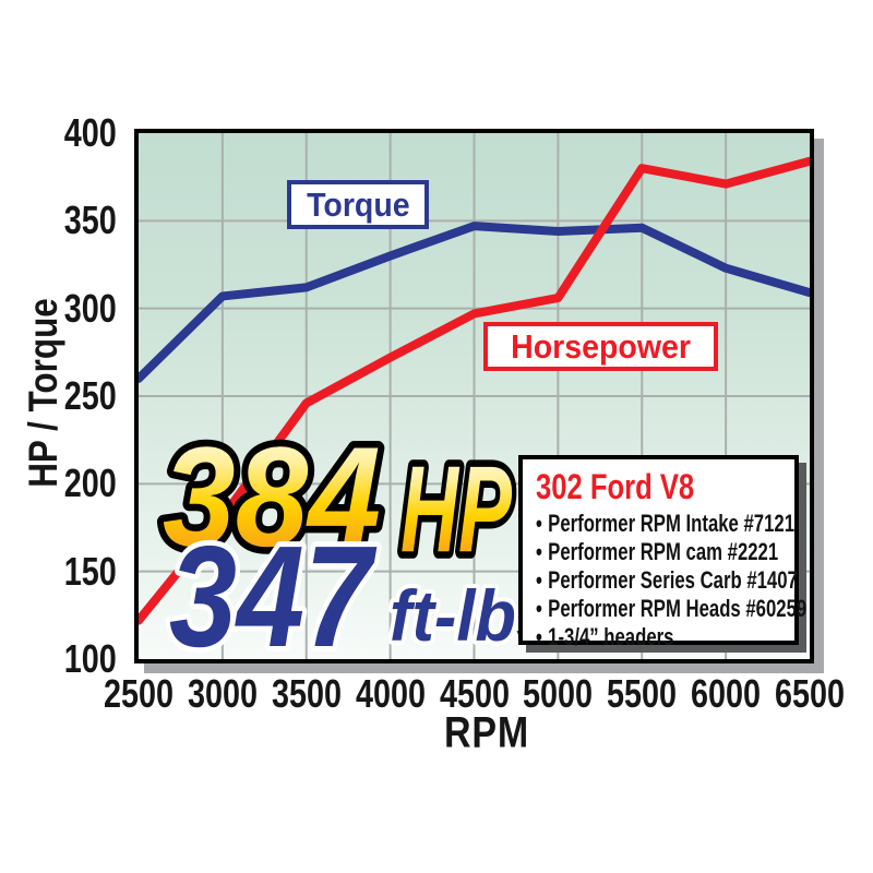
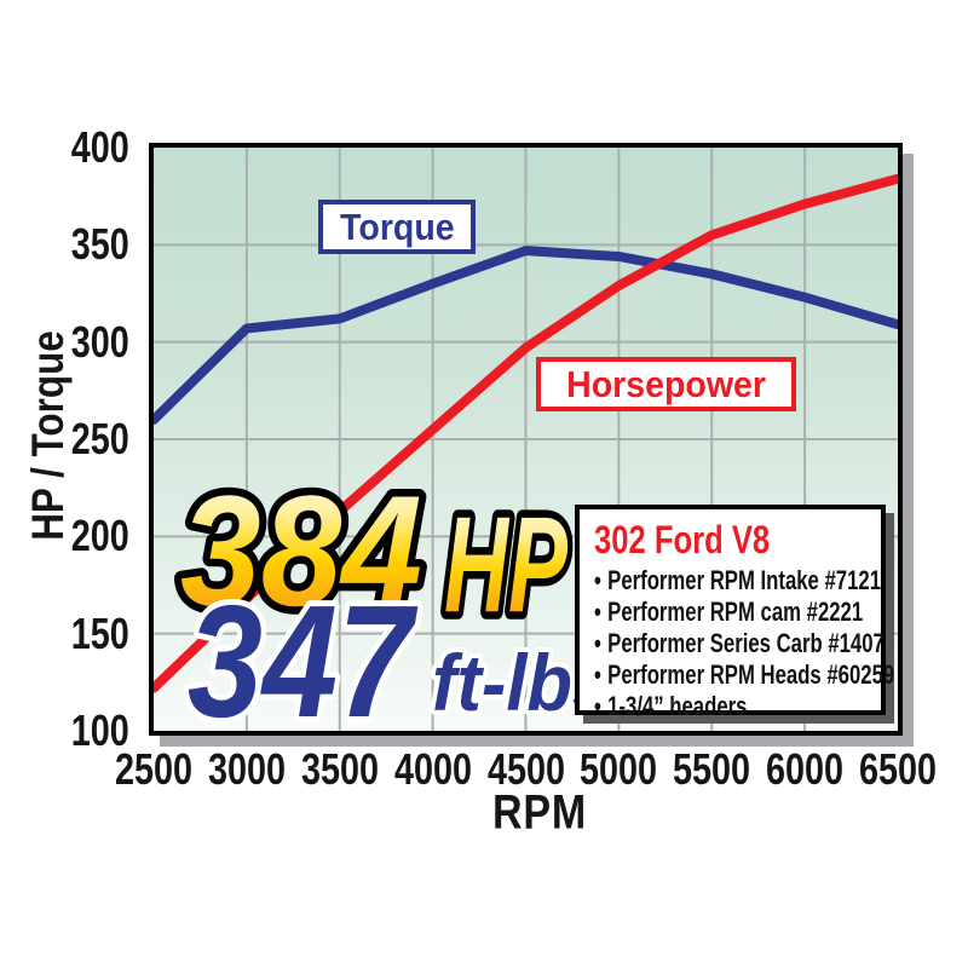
Horsepower/3000: 181 -> 168
Horsepower/3500: 246 -> 213
Horsepower/4000: 272 -> 255
Horsepower/5000: 306 -> 329
Torque/5500: 346 -> 335
Horsepower/5500: 380 -> 355
